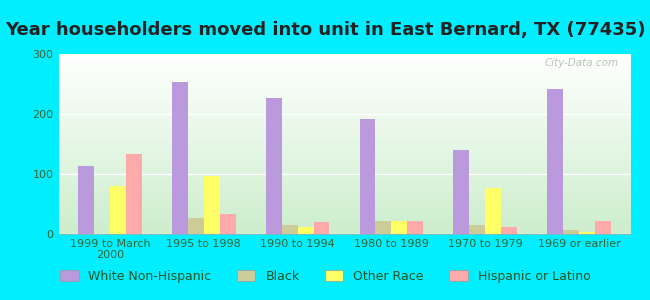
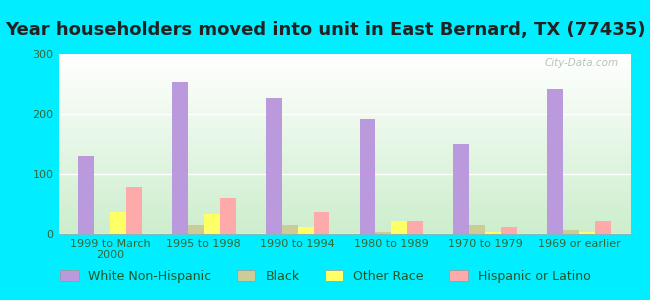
White Non-Hispanic/1999 to March 2000: 114 -> 130
Other Race/1999 to March 2000: 80 -> 37
Hispanic or Latino/1999 to March 2000: 134 -> 78
Black/1995 to 1998: 26 -> 15
Other Race/1995 to 1998: 96 -> 33
Hispanic or Latino/1995 to 1998: 34 -> 60
Hispanic or Latino/1990 to 1994: 20 -> 36
Black/1980 to 1989: 22 -> 4
White Non-Hispanic/1970 to 1979: 140 -> 150
Other Race/1970 to 1979: 76 -> 4
